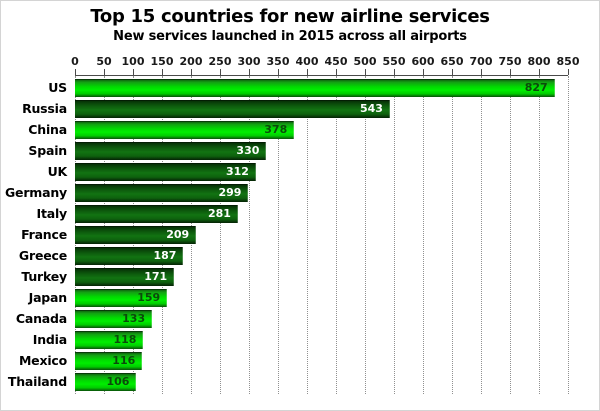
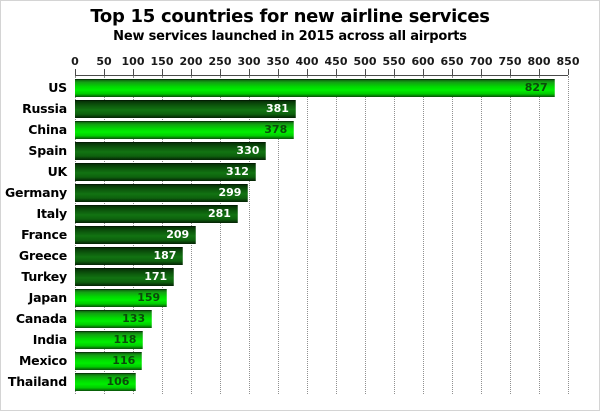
Russia: 543 -> 381
